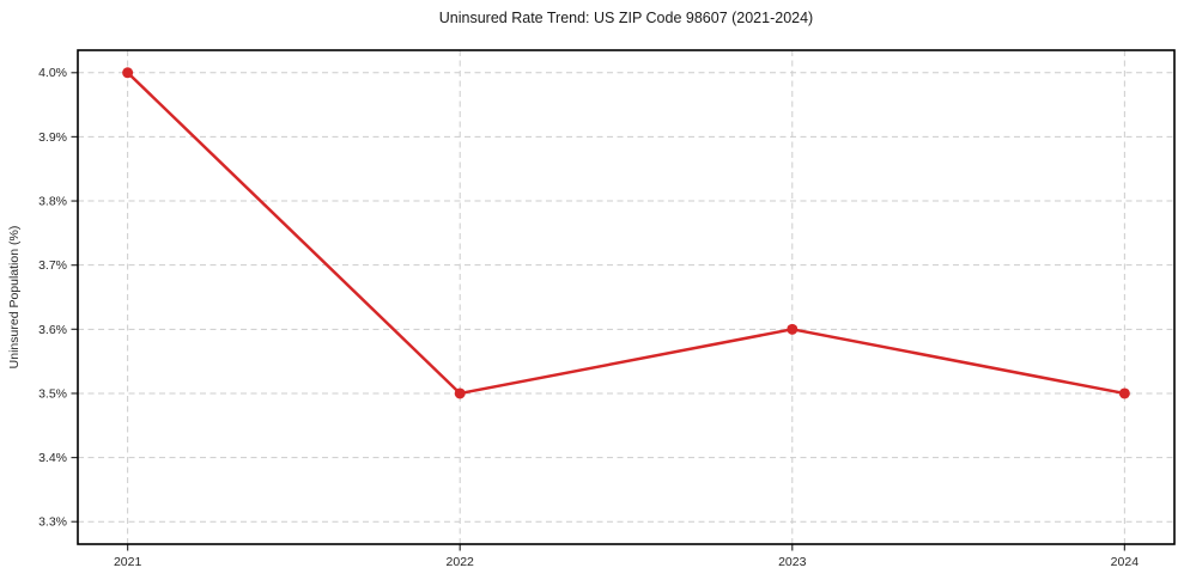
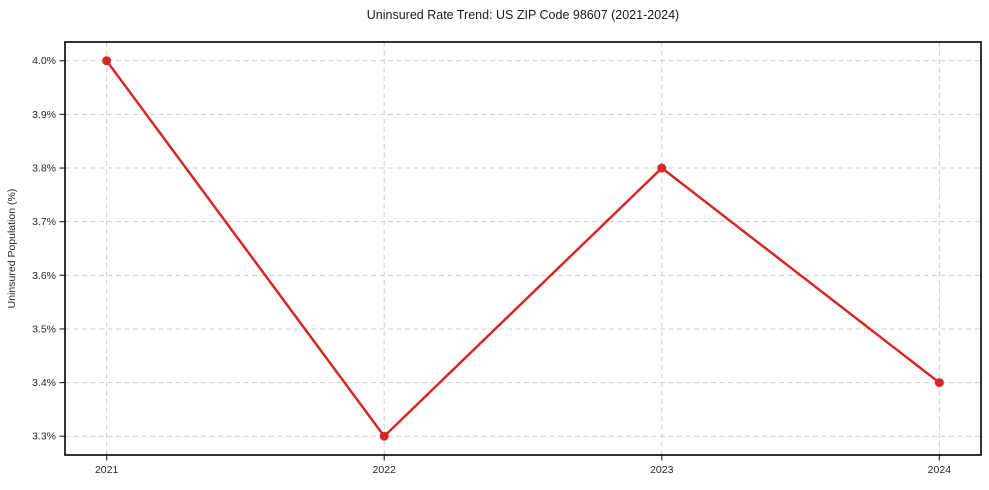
2022: 3.5% -> 3.3%
2023: 3.6% -> 3.8%
2024: 3.5% -> 3.4%
